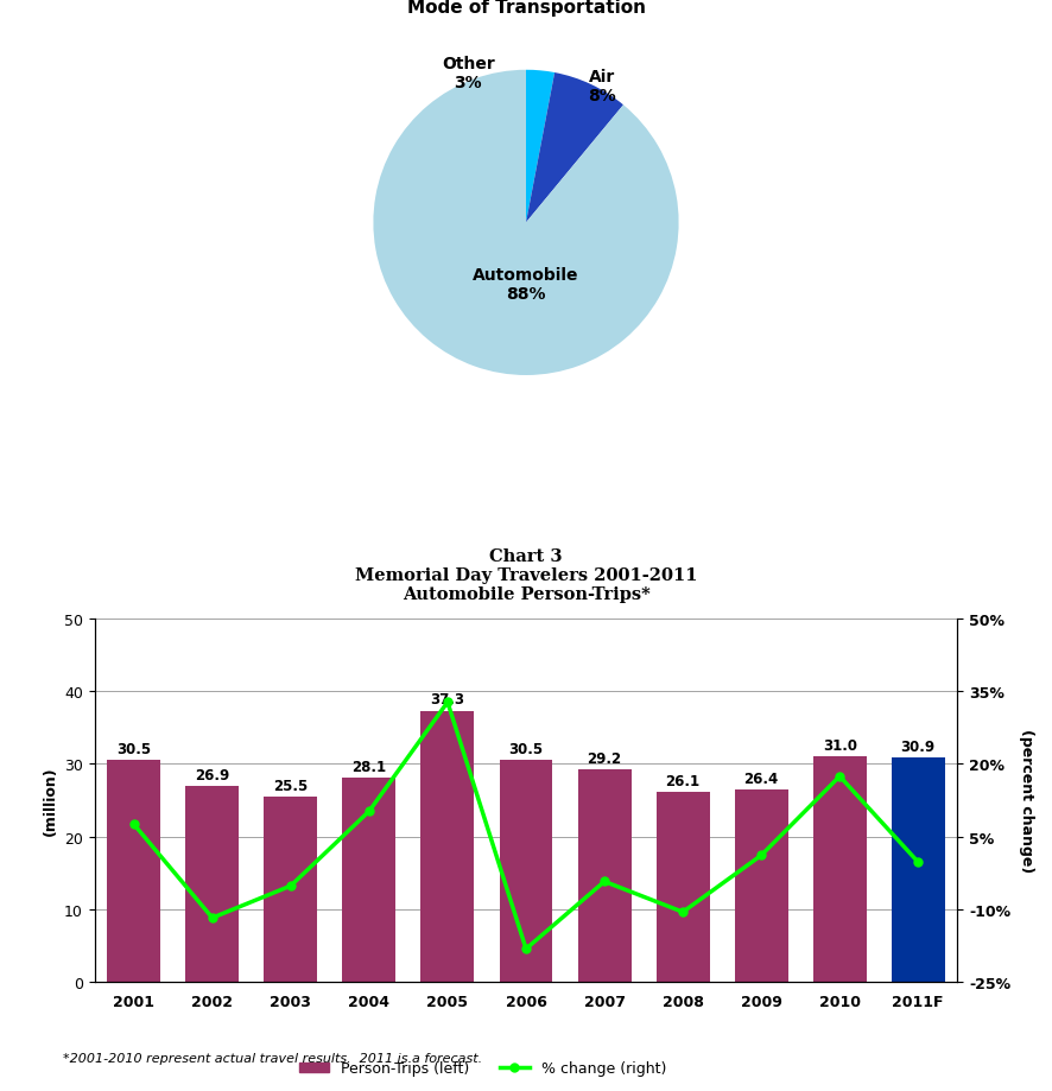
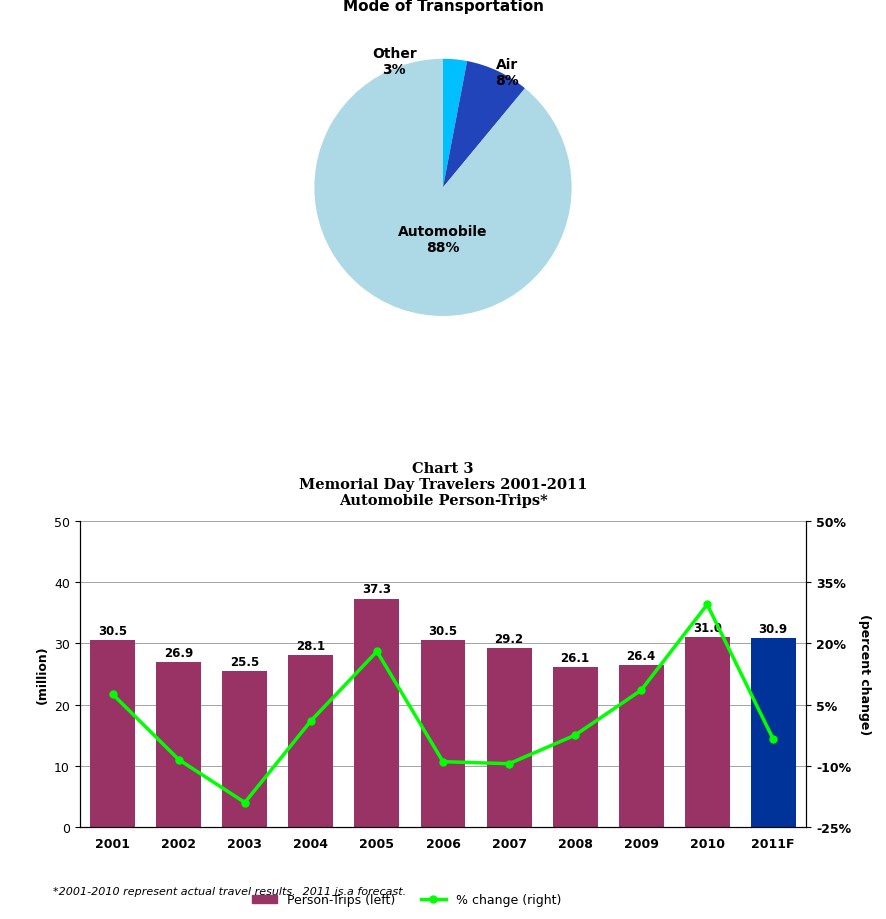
% change (right)/2002: -11.8% -> -8.5%
% change (right)/2003: -5.2% -> -19.0%
% change (right)/2004: 10.2% -> 1.0%
% change (right)/2005: 32.7% -> 18.0%
% change (right)/2006: -18.2% -> -9.0%
% change (right)/2007: -4.3% -> -9.5%
% change (right)/2008: -10.6% -> -2.5%
% change (right)/2009: 1.1% -> 8.5%
% change (right)/2010: 17.4% -> 29.5%
% change (right)/2011F: -0.3% -> -3.5%
